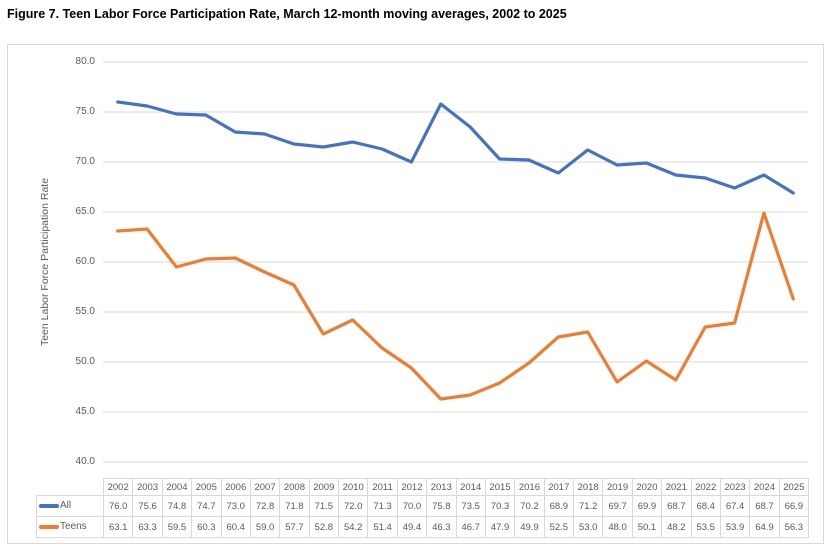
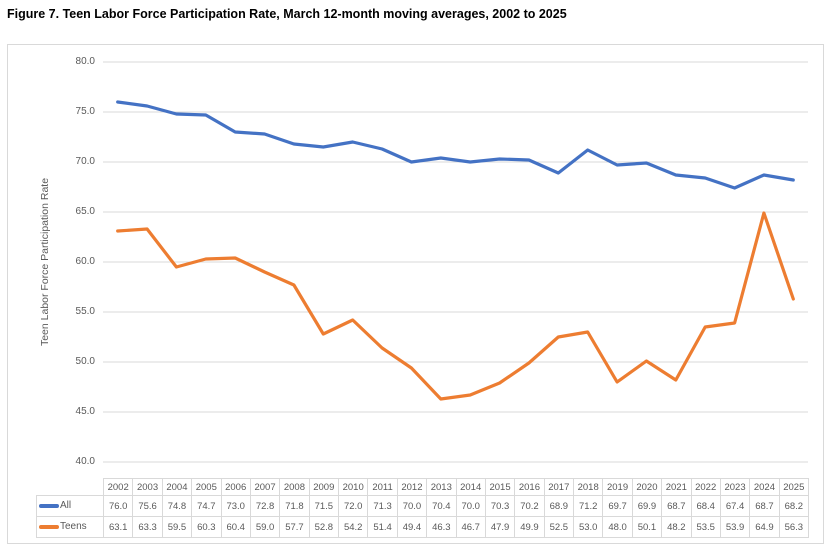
All/2013: 75.8 -> 70.4
All/2014: 73.5 -> 70.0
All/2025: 66.9 -> 68.2
